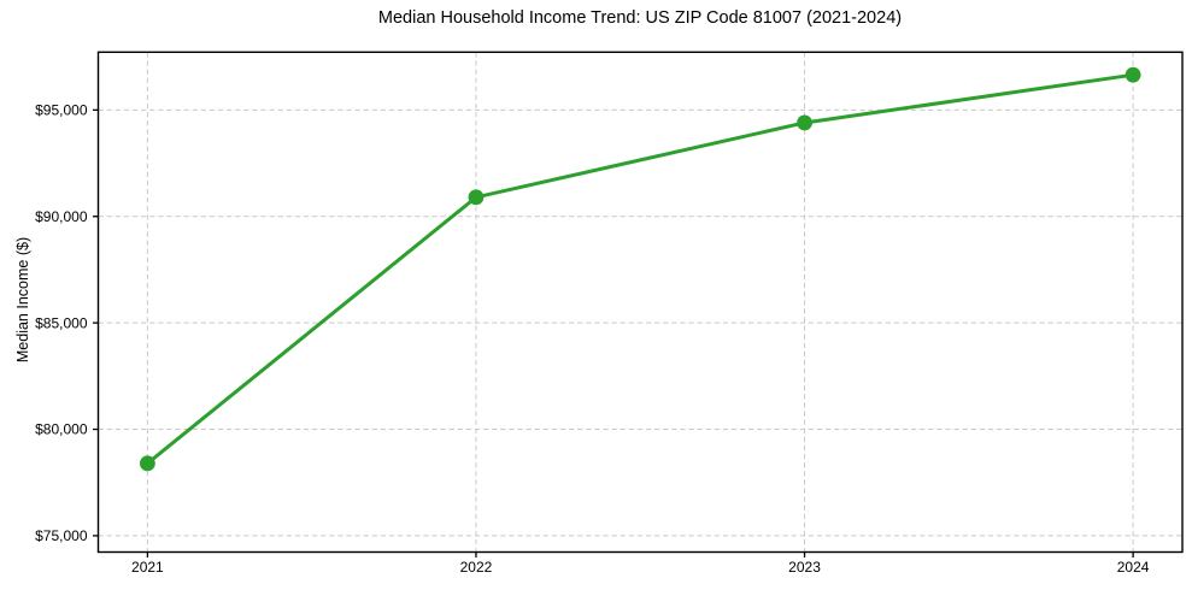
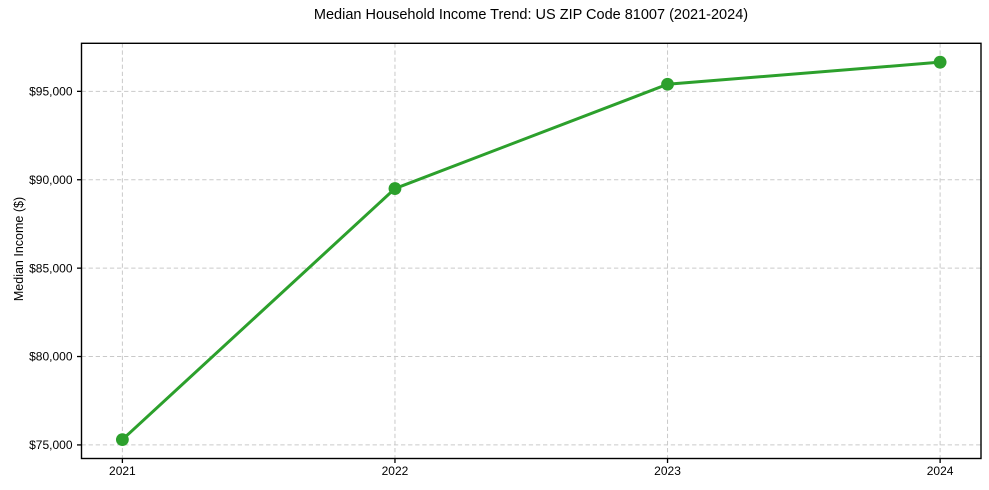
2021: $78400 -> $75300
2022: $90900 -> $89500
2023: $94400 -> $95400
